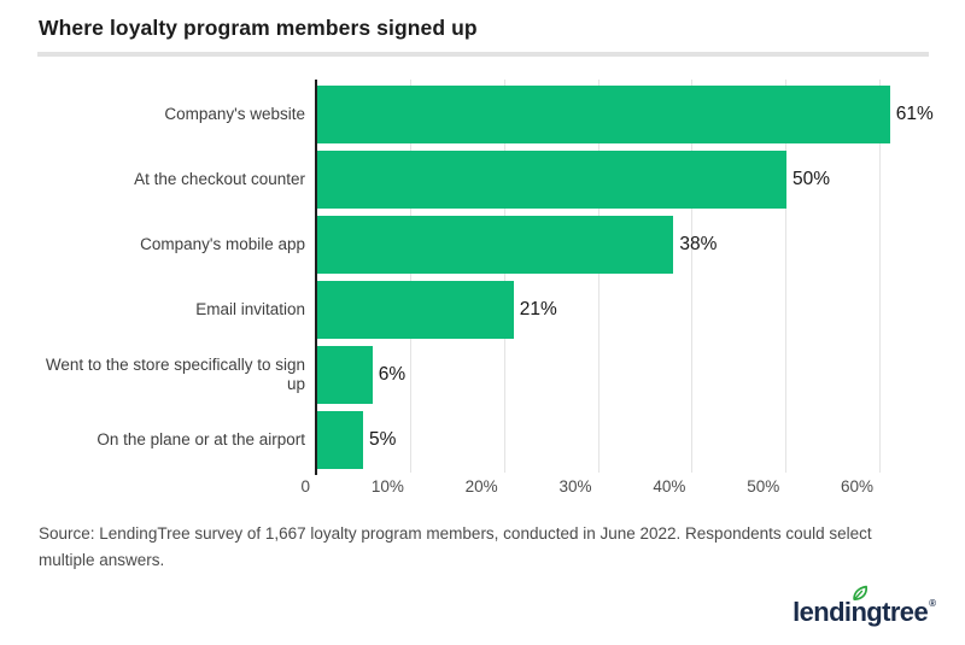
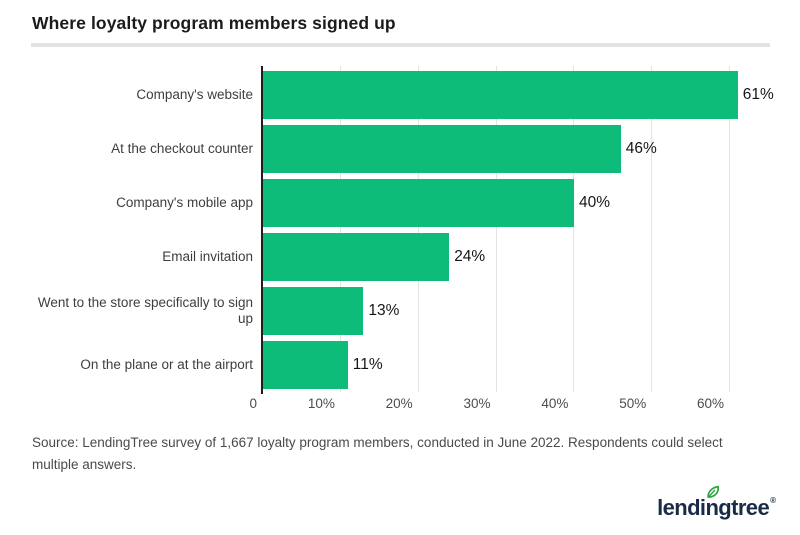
At the checkout counter: 50% -> 46%
Company's mobile app: 38% -> 40%
Email invitation: 21% -> 24%
Went to the store specifically to sign up: 6% -> 13%
On the plane or at the airport: 5% -> 11%
